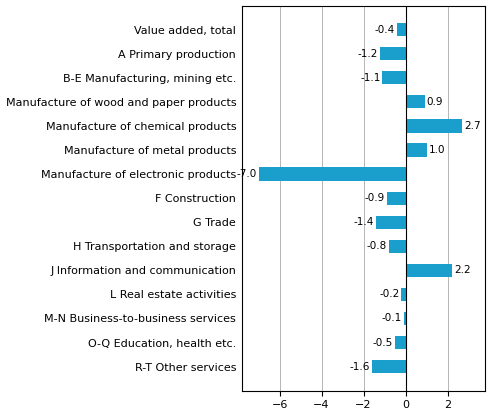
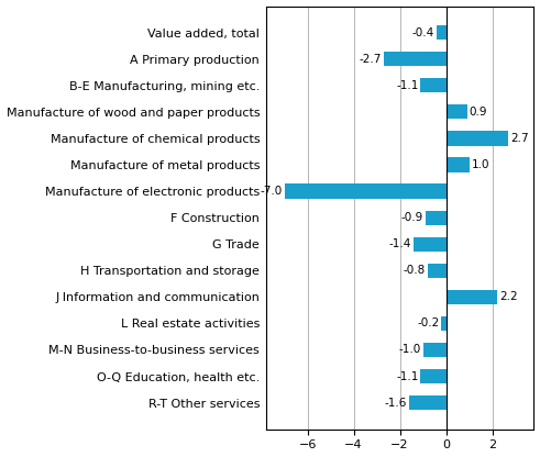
A Primary production: -1.2 -> -2.7
M-N Business-to-business services: -0.1 -> -1.0
O-Q Education, health etc.: -0.5 -> -1.1
